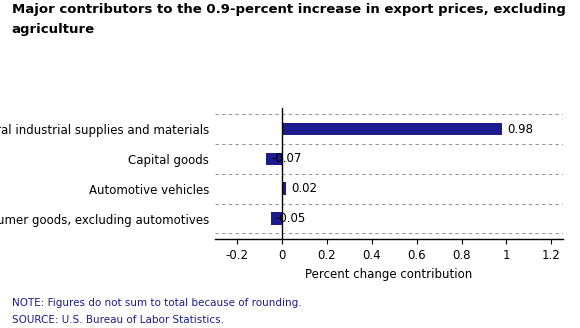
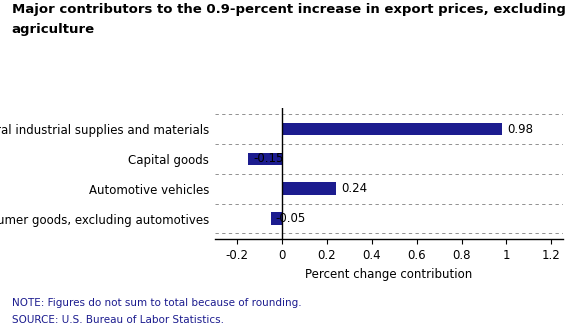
Capital goods: -0.07 -> -0.15
Automotive vehicles: 0.02 -> 0.24
